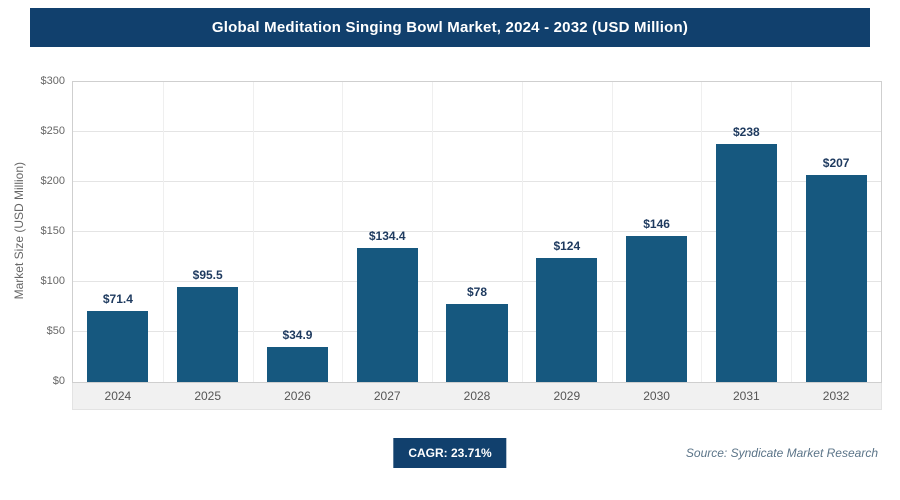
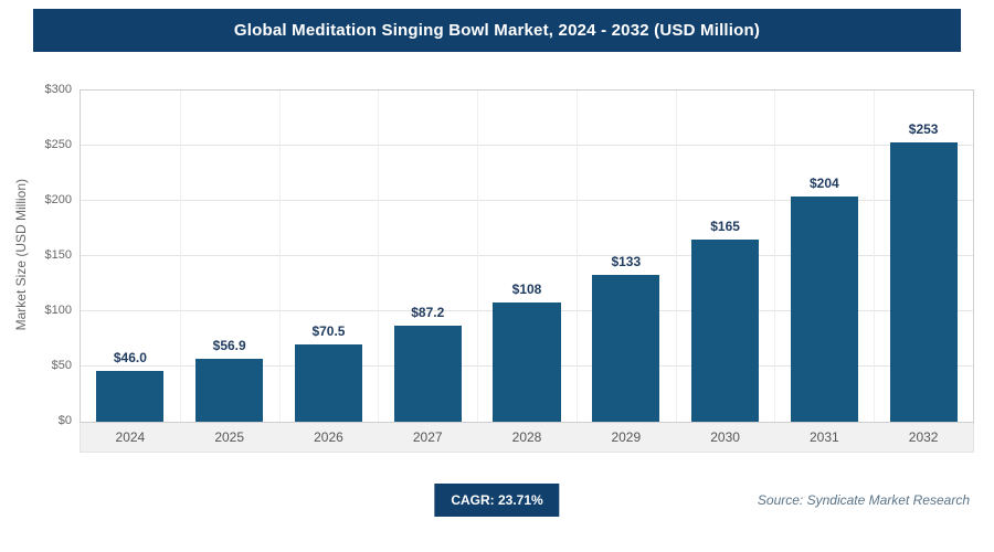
2024: $71.4 -> $46.0
2025: $95.5 -> $56.9
2026: $34.9 -> $70.5
2027: $134.4 -> $87.2
2028: $78 -> $108
2029: $124 -> $133
2030: $146 -> $165
2031: $238 -> $204
2032: $207 -> $253
